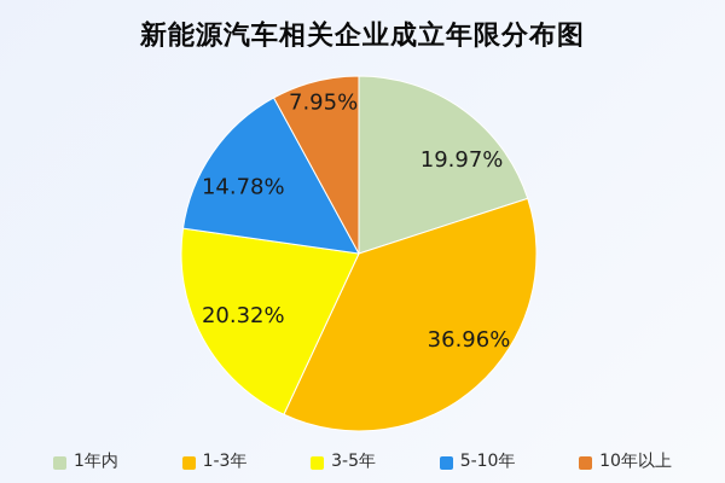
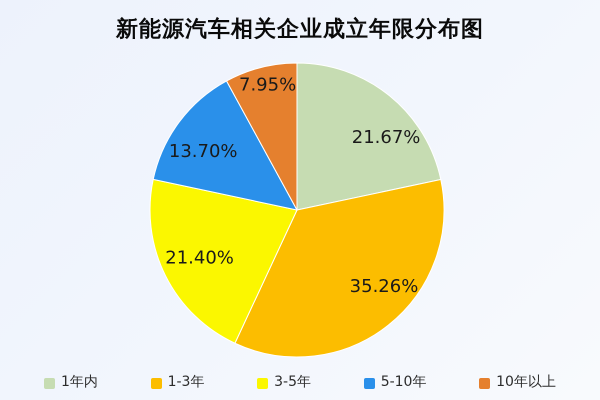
1年内: 19.97% -> 21.67%
1-3年: 36.96% -> 35.26%
3-5年: 20.32% -> 21.40%
5-10年: 14.78% -> 13.70%
